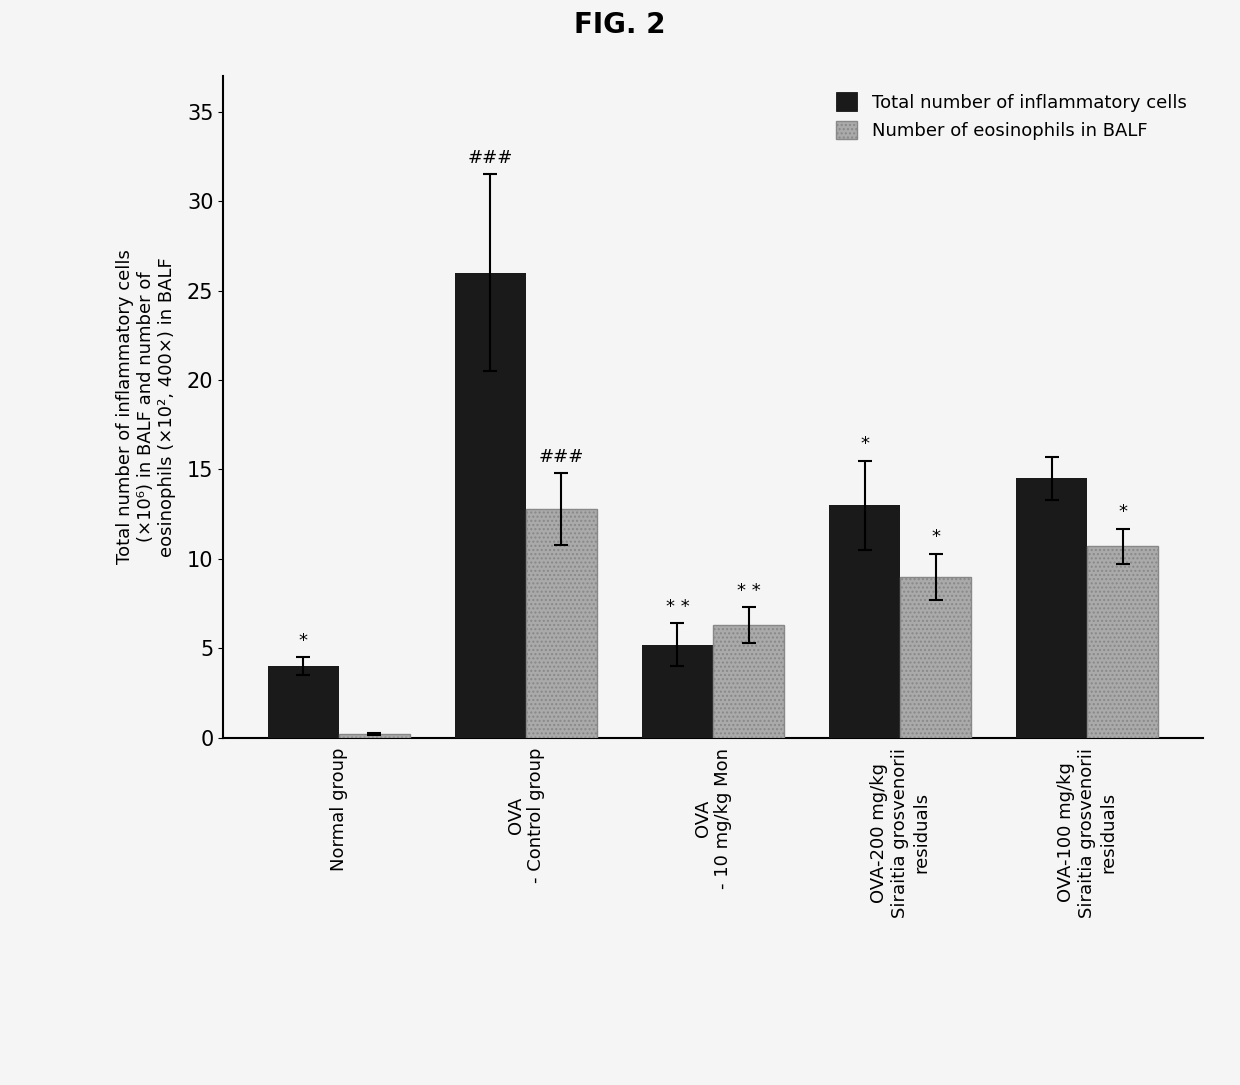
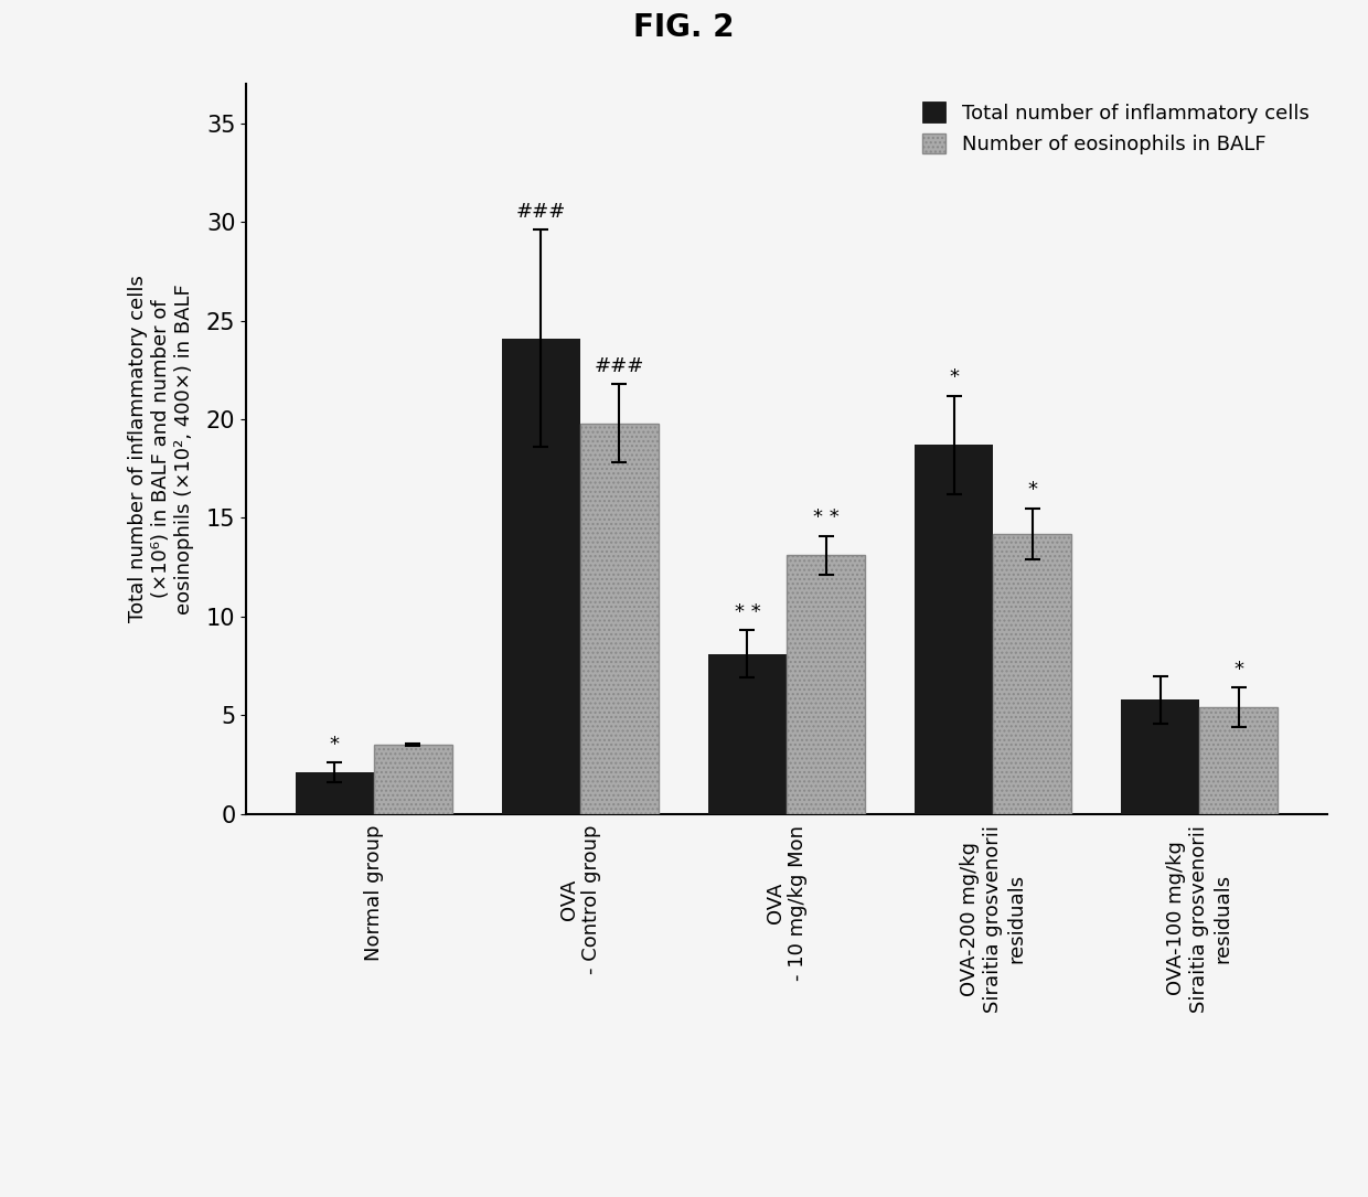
Total number of inflammatory cells/Normal group: 4.0 -> 2.1
Number of eosinophils in BALF/Normal group: 0.2 -> 3.5
Total number of inflammatory cells/OVA - Control group: 26.0 -> 24.1
Number of eosinophils in BALF/OVA - Control group: 12.8 -> 19.8
Total number of inflammatory cells/OVA - 10 mg/kg Mon: 5.2 -> 8.1
Number of eosinophils in BALF/OVA - 10 mg/kg Mon: 6.3 -> 13.1
Total number of inflammatory cells/OVA-200 mg/kg Siraitia grosvenorii residuals: 13.0 -> 18.7
Number of eosinophils in BALF/OVA-200 mg/kg Siraitia grosvenorii residuals: 9.0 -> 14.2
Total number of inflammatory cells/OVA-100 mg/kg Siraitia grosvenorii residuals: 14.5 -> 5.8
Number of eosinophils in BALF/OVA-100 mg/kg Siraitia grosvenorii residuals: 10.7 -> 5.4
